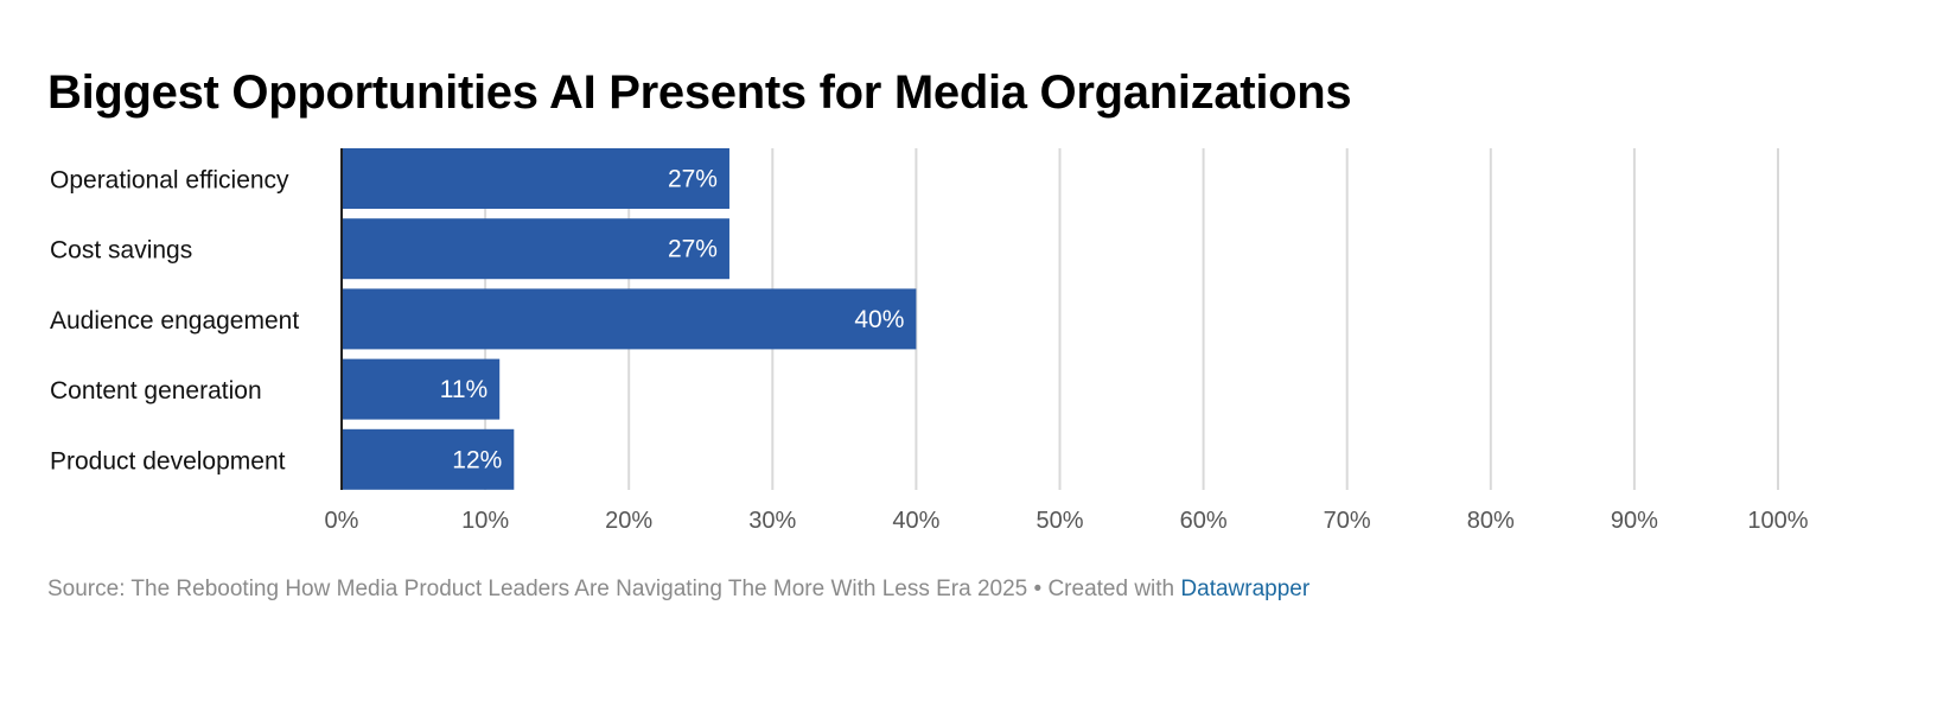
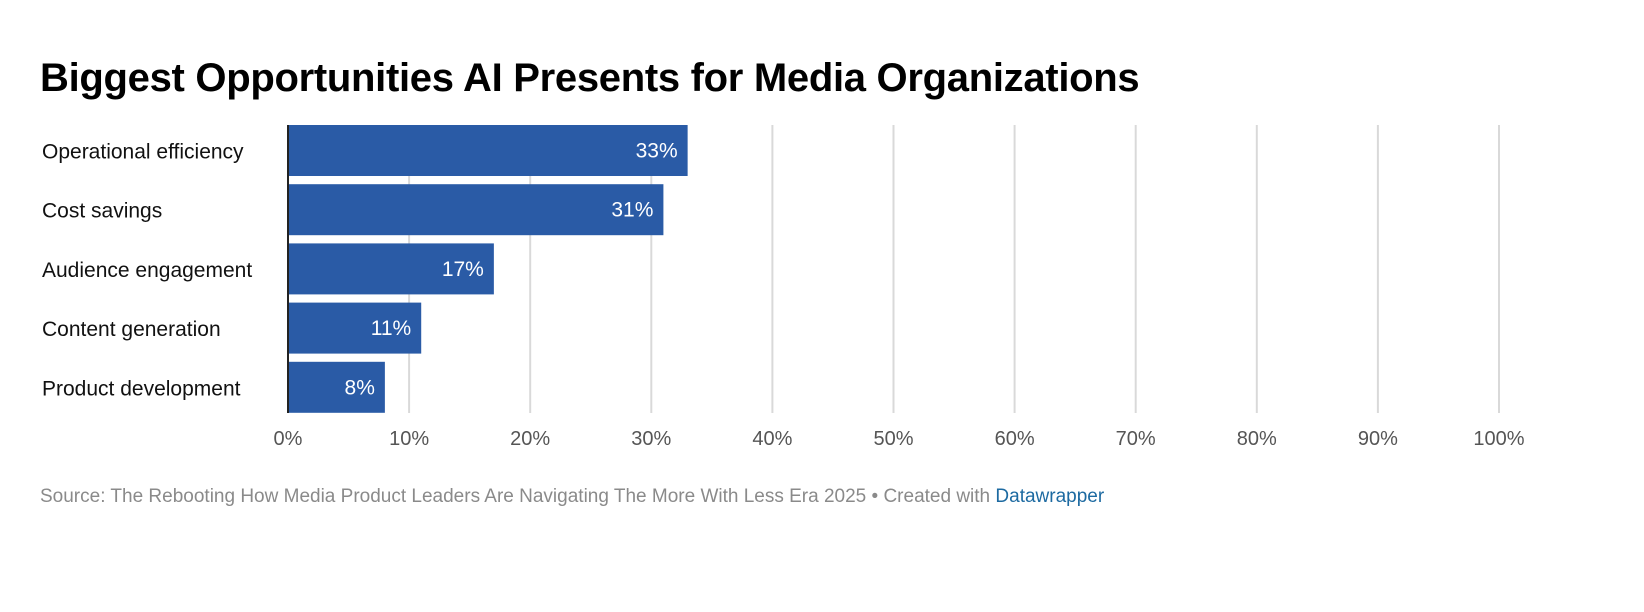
Operational efficiency: 27% -> 33%
Cost savings: 27% -> 31%
Audience engagement: 40% -> 17%
Product development: 12% -> 8%
